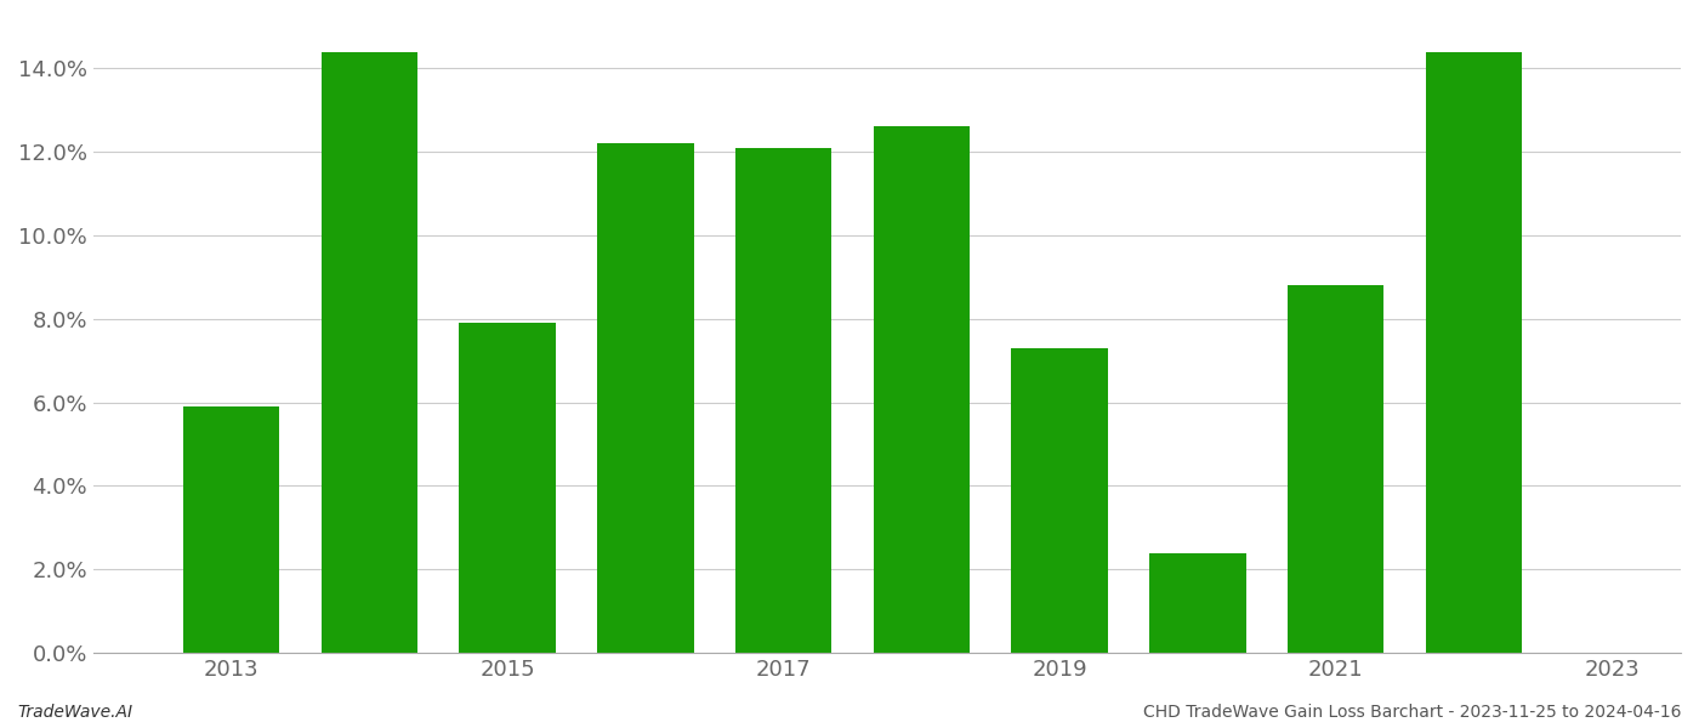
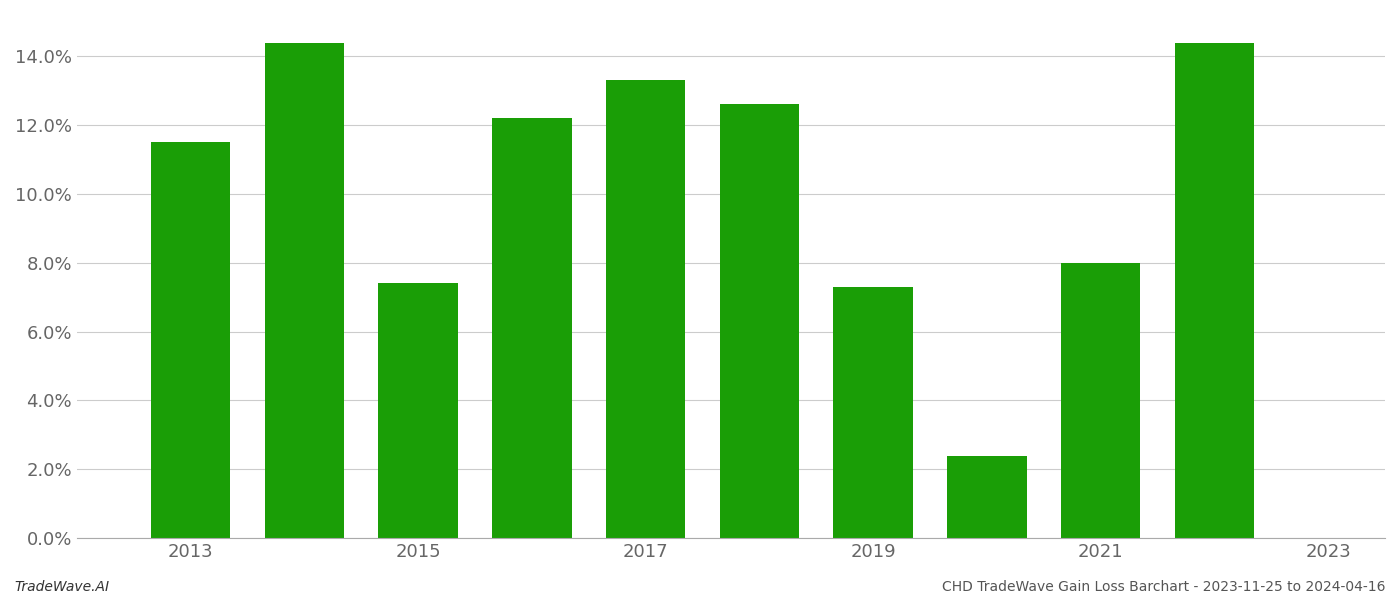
2013: 5.9% -> 11.5%
2015: 7.9% -> 7.4%
2017: 12.1% -> 13.3%
2021: 8.8% -> 8.0%
